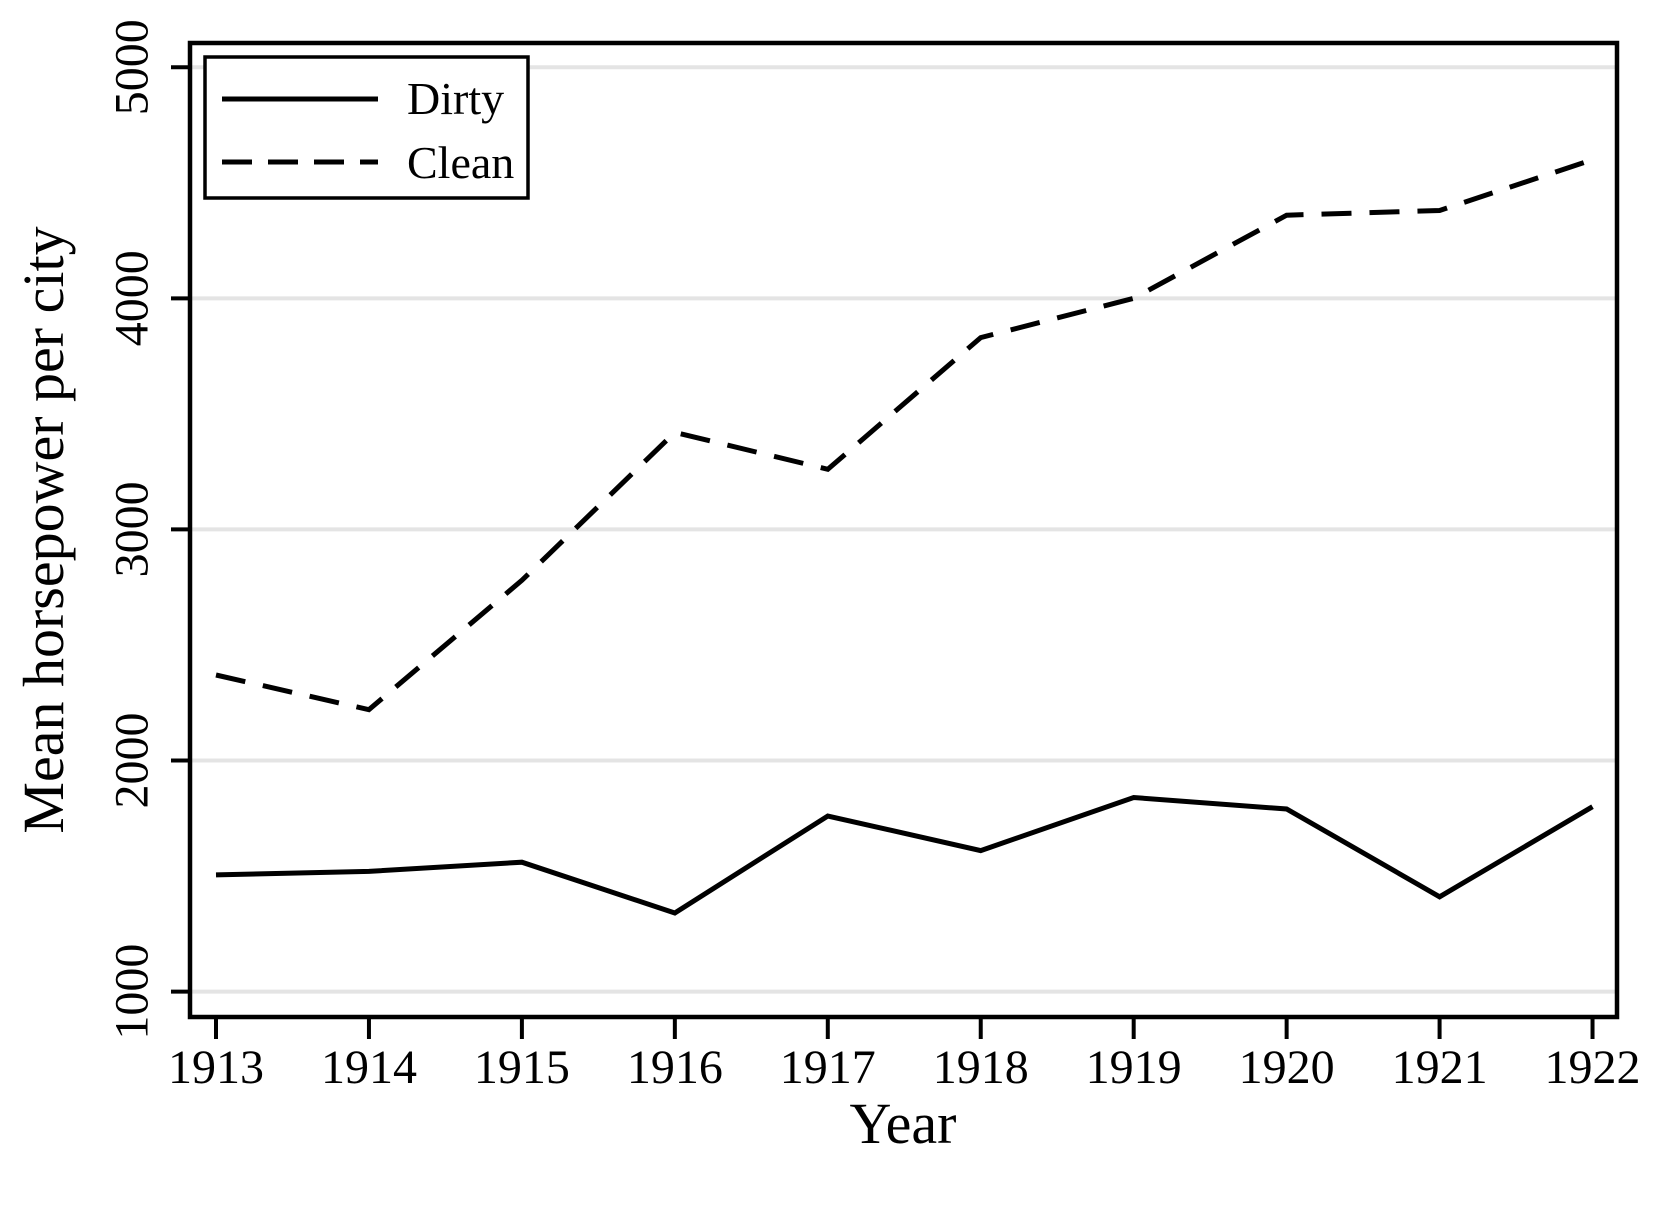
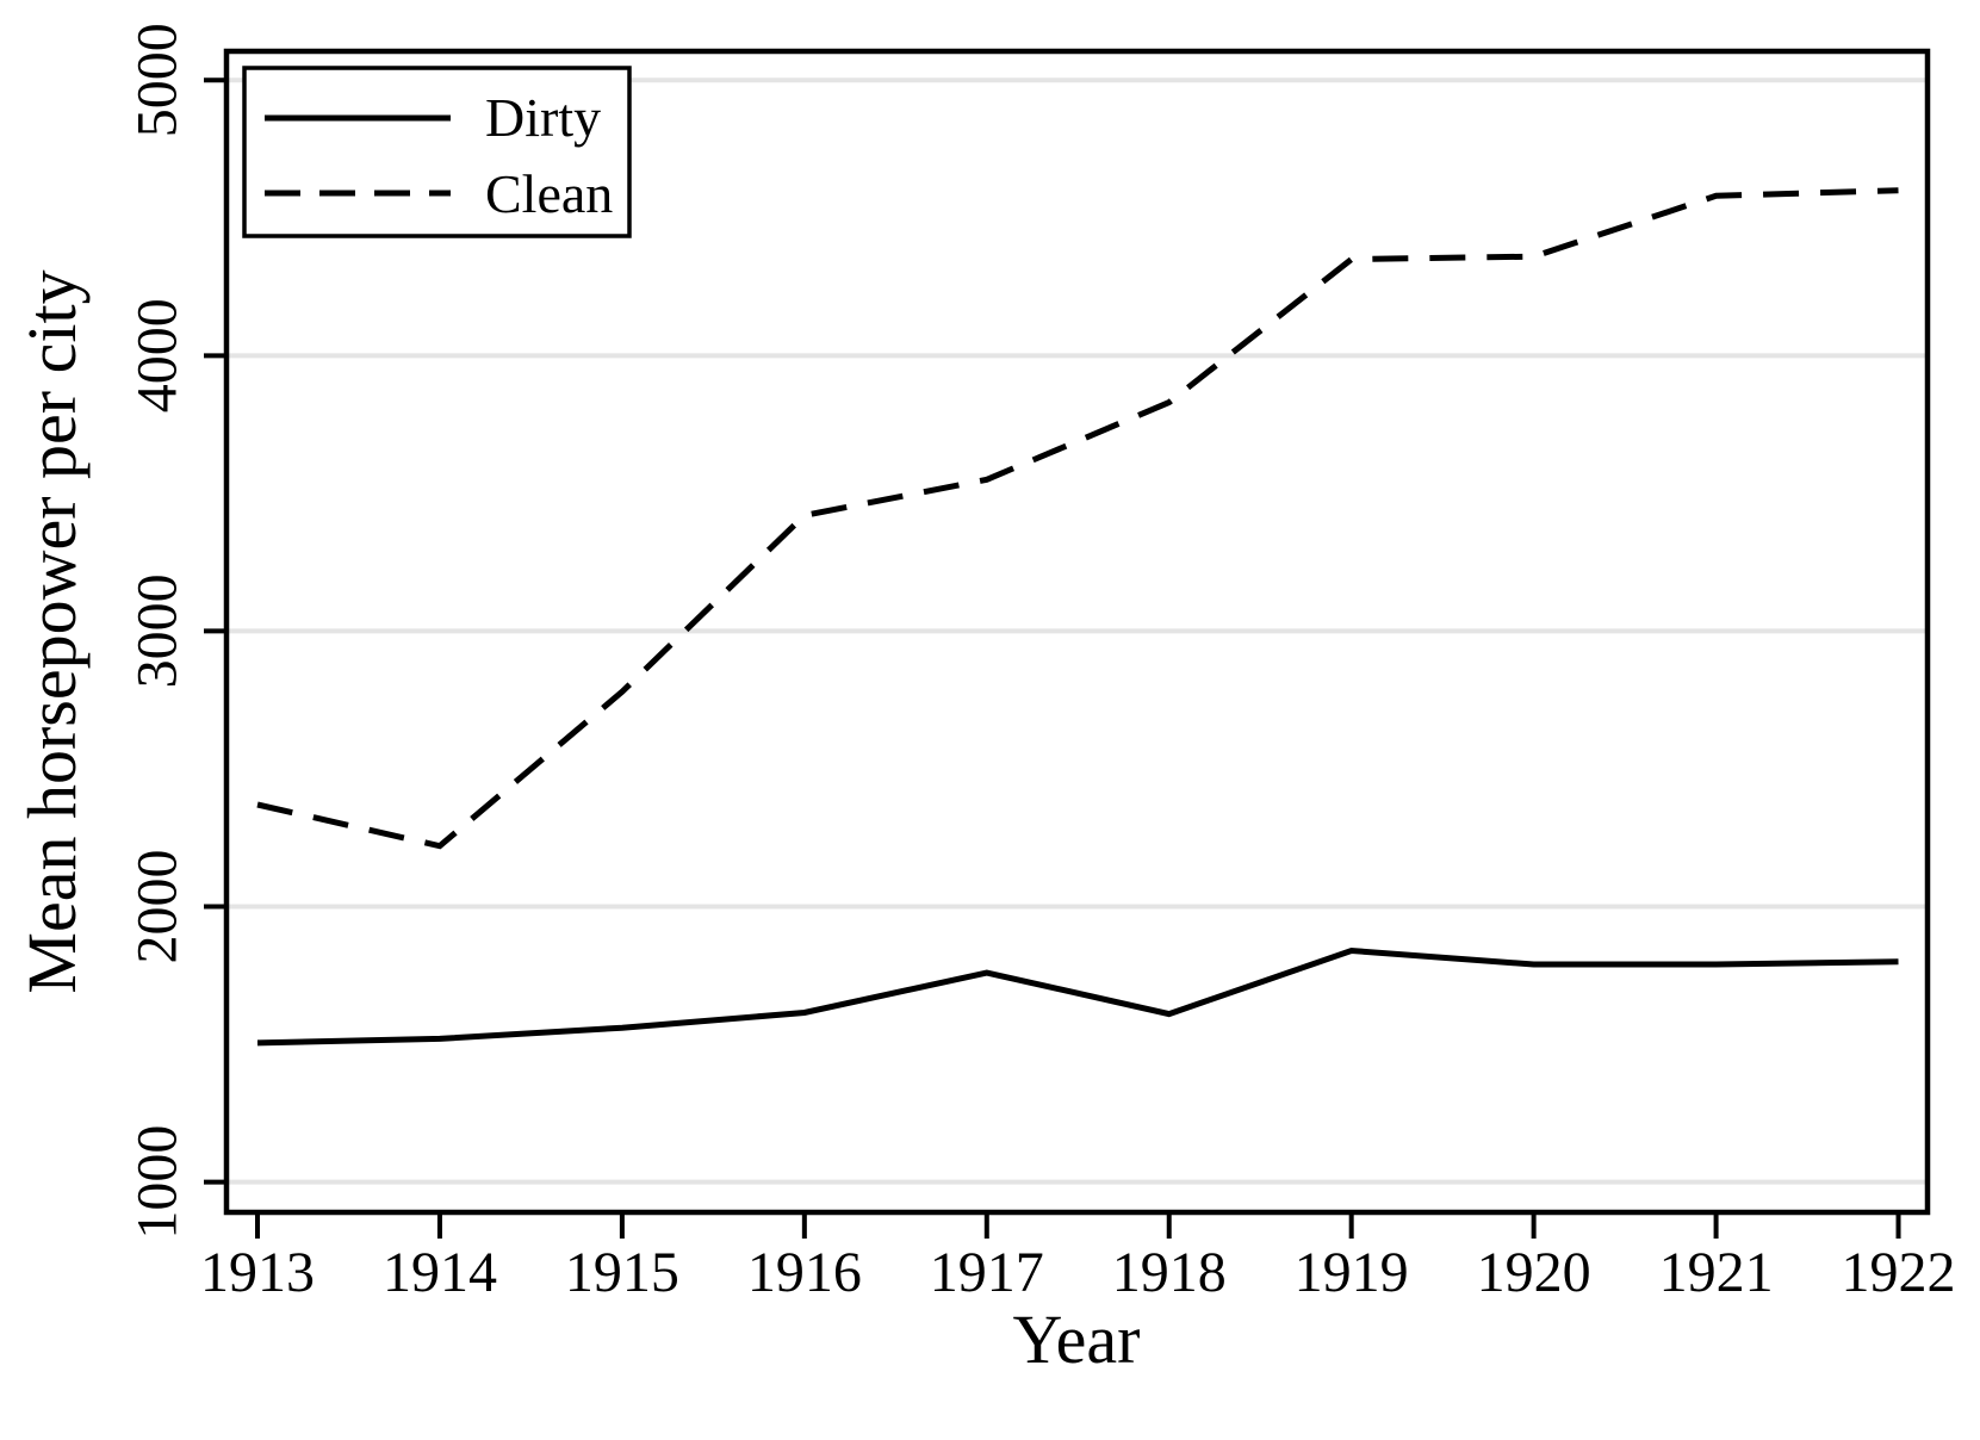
Dirty/1916: 1340 -> 1620
Clean/1917: 3260 -> 3550
Clean/1919: 4000 -> 4350
Dirty/1921: 1410 -> 1790
Clean/1921: 4380 -> 4580
